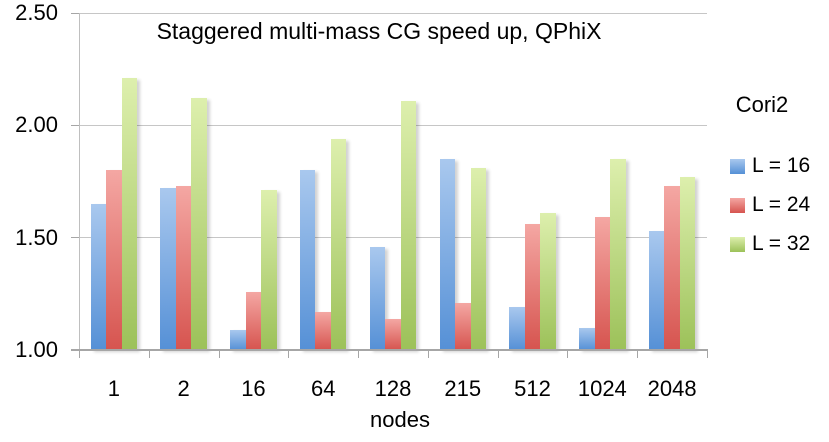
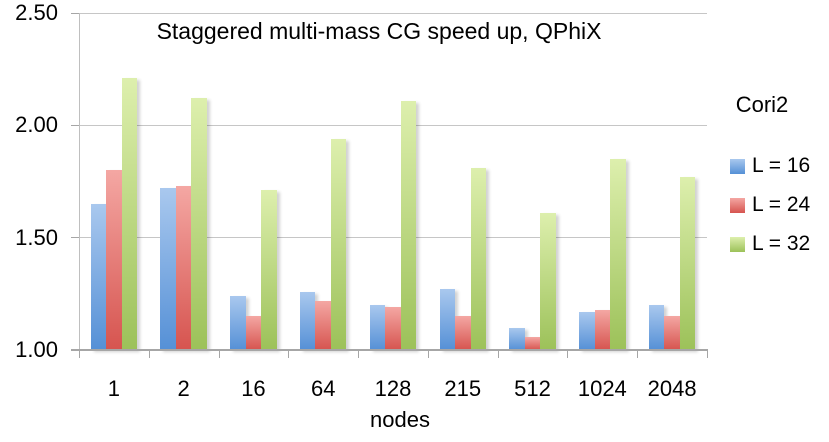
L = 16/16: 1.09 -> 1.24
L = 24/16: 1.26 -> 1.15
L = 16/64: 1.80 -> 1.26
L = 24/64: 1.17 -> 1.22
L = 16/128: 1.46 -> 1.20
L = 24/128: 1.14 -> 1.19
L = 16/215: 1.85 -> 1.27
L = 24/215: 1.21 -> 1.15
L = 16/512: 1.19 -> 1.10
L = 24/512: 1.56 -> 1.06
L = 16/1024: 1.10 -> 1.17
L = 24/1024: 1.59 -> 1.18
L = 16/2048: 1.53 -> 1.20
L = 24/2048: 1.73 -> 1.15
